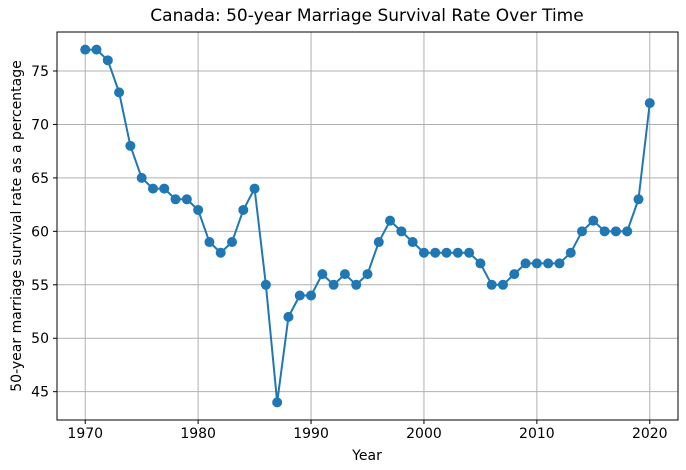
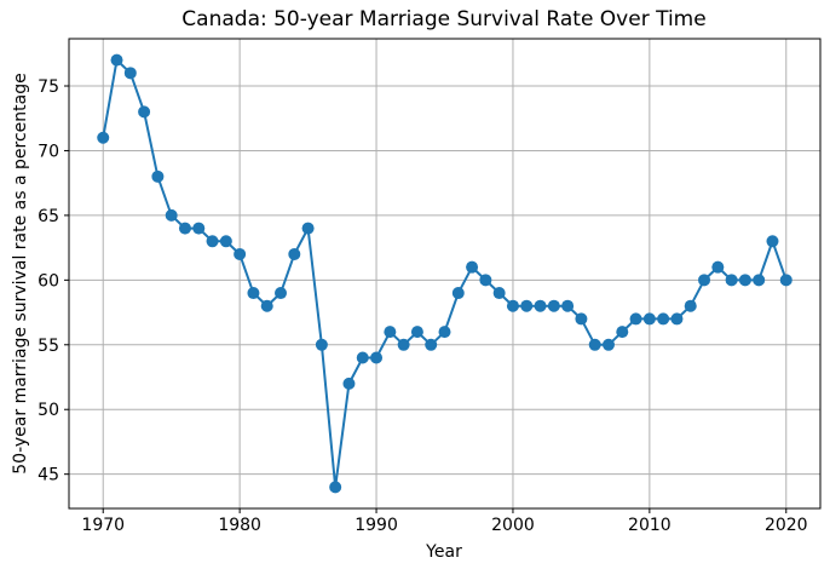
1970: 77 -> 71
2020: 72 -> 60
